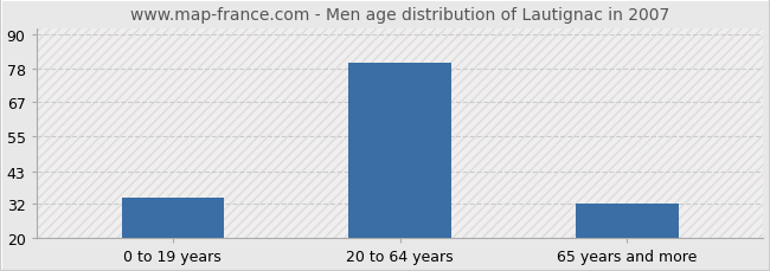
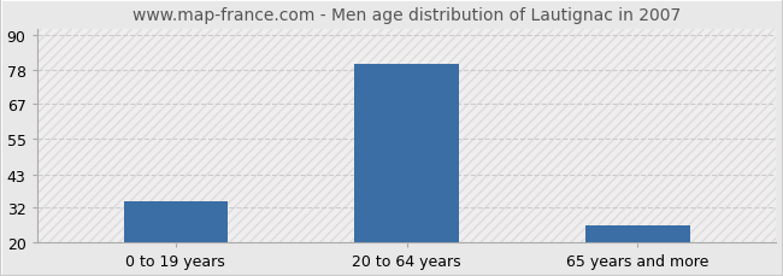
65 years and more: 32 -> 26
